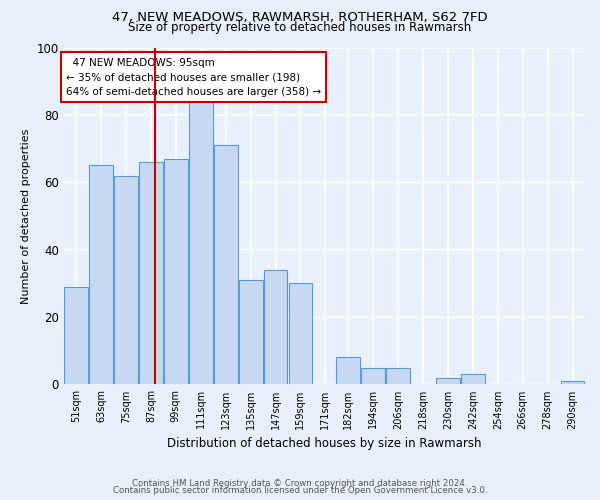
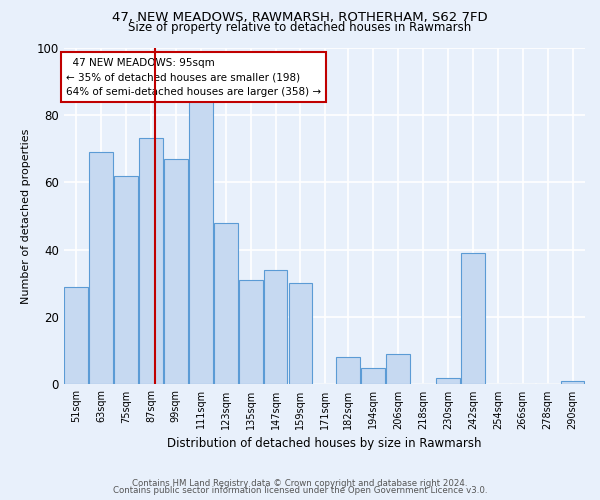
63sqm: 65 -> 69
87sqm: 66 -> 73
123sqm: 71 -> 48
206sqm: 5 -> 9
242sqm: 3 -> 39
